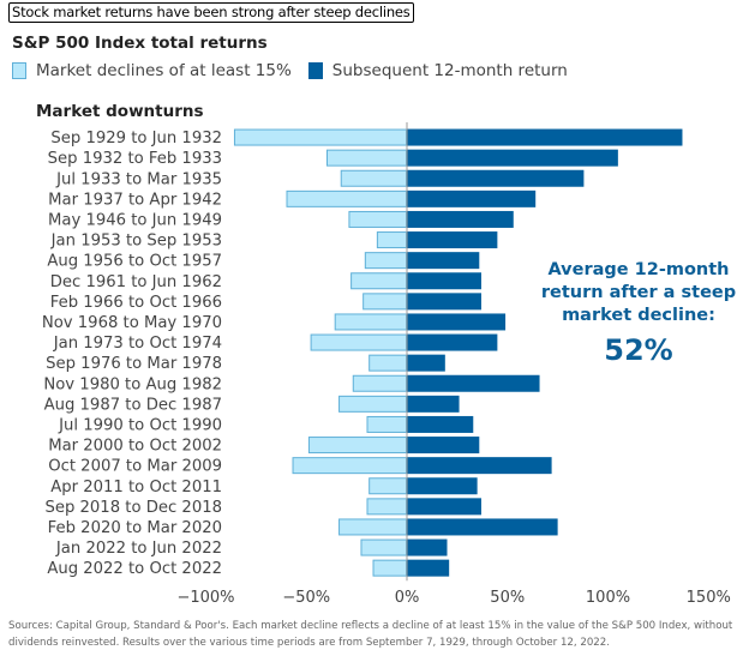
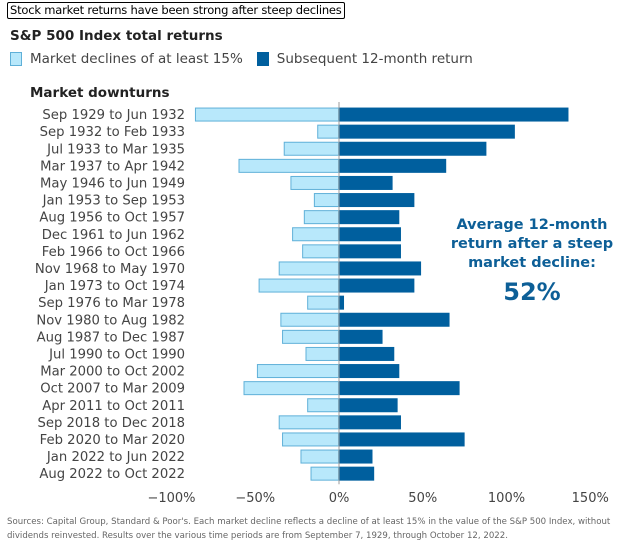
Market declines of at least 15%/Sep 1932 to Feb 1933: -40% -> -13%
Subsequent 12-month return/May 1946 to Jun 1949: 53% -> 32%
Subsequent 12-month return/Sep 1976 to Mar 1978: 19% -> 3%
Market declines of at least 15%/Nov 1980 to Aug 1982: -27% -> -35%
Market declines of at least 15%/Sep 2018 to Dec 2018: -20% -> -36%
